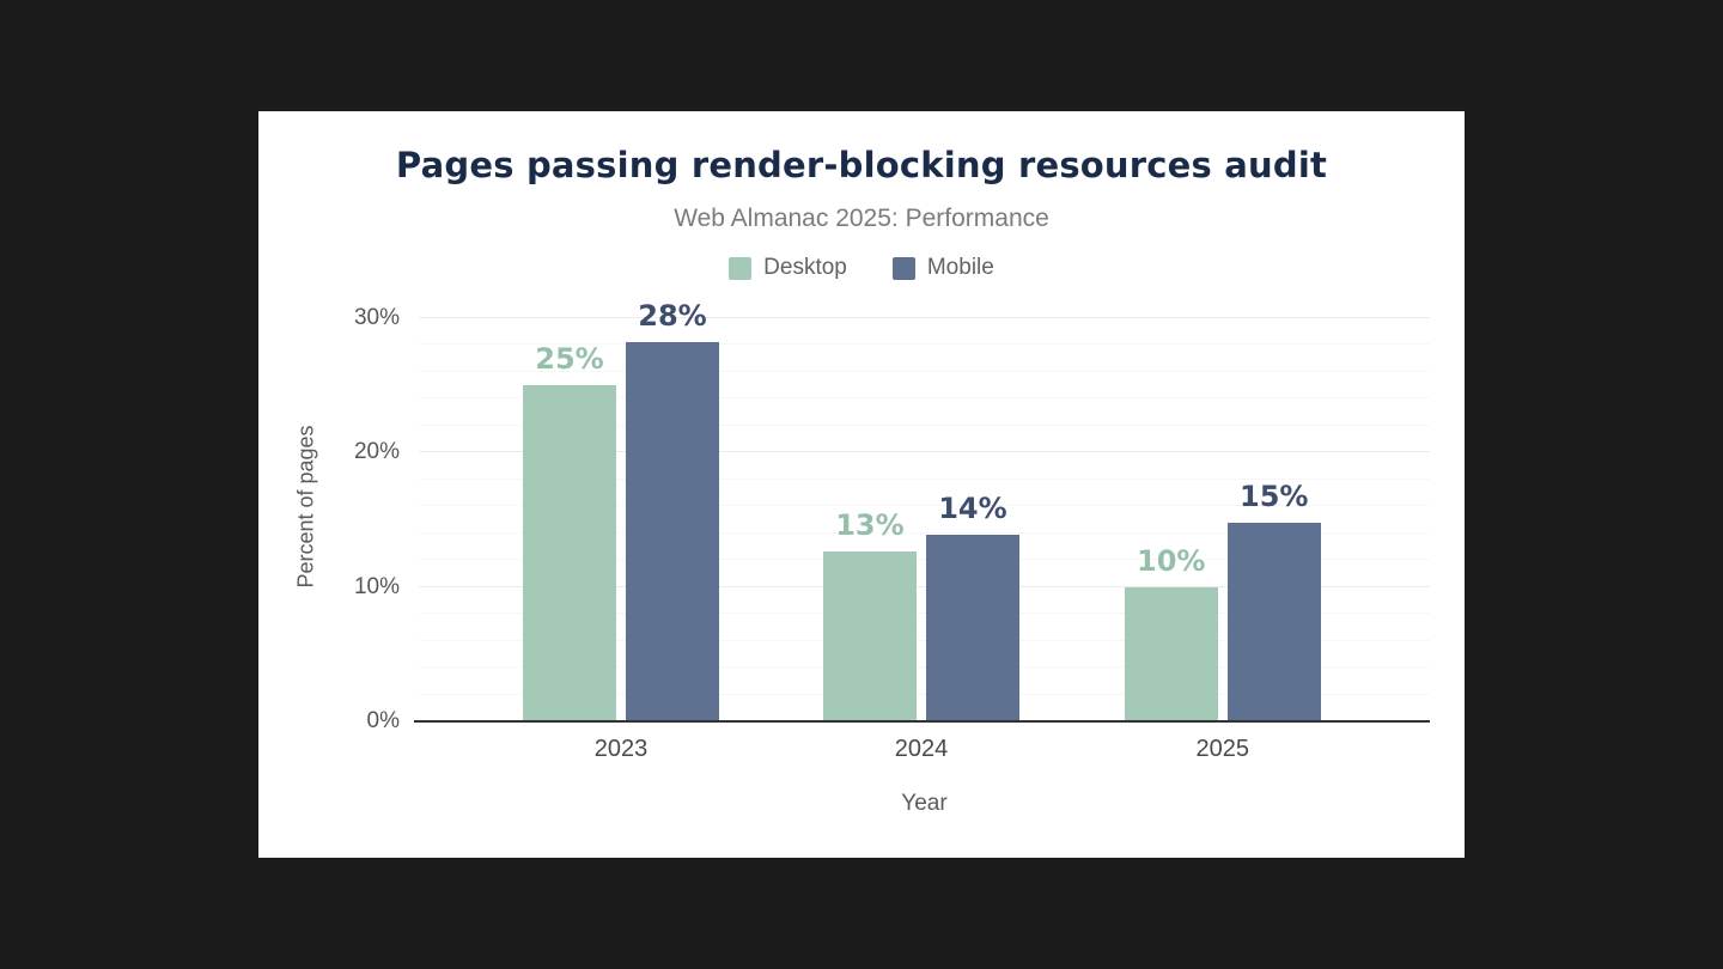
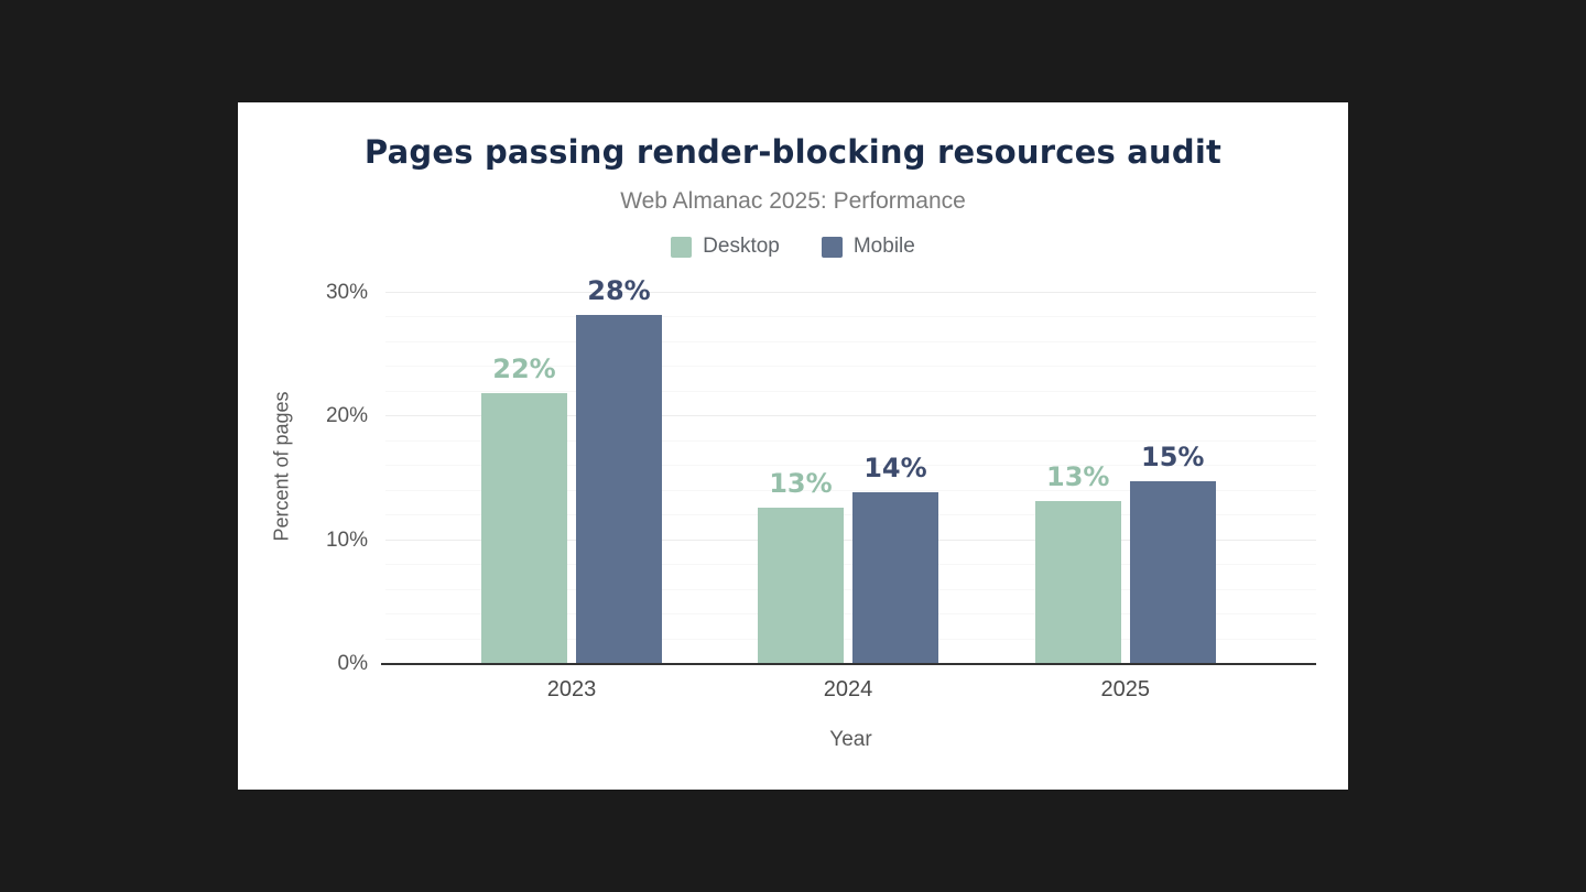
Desktop/2023: 25% -> 22%
Desktop/2025: 10% -> 13%
